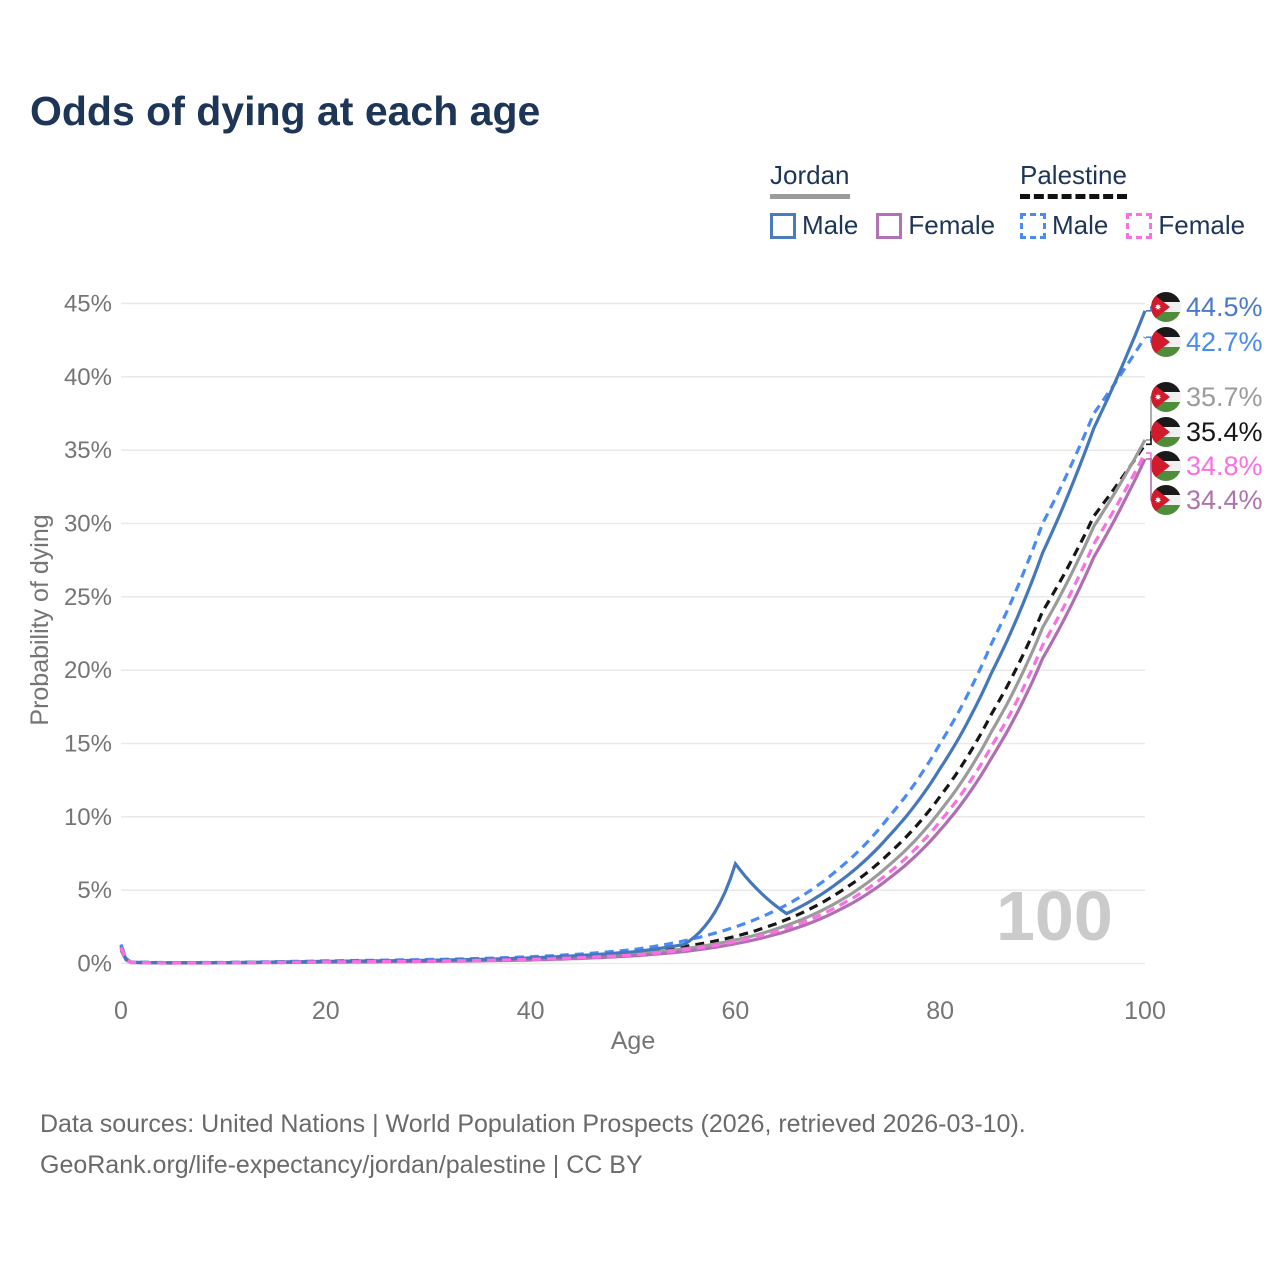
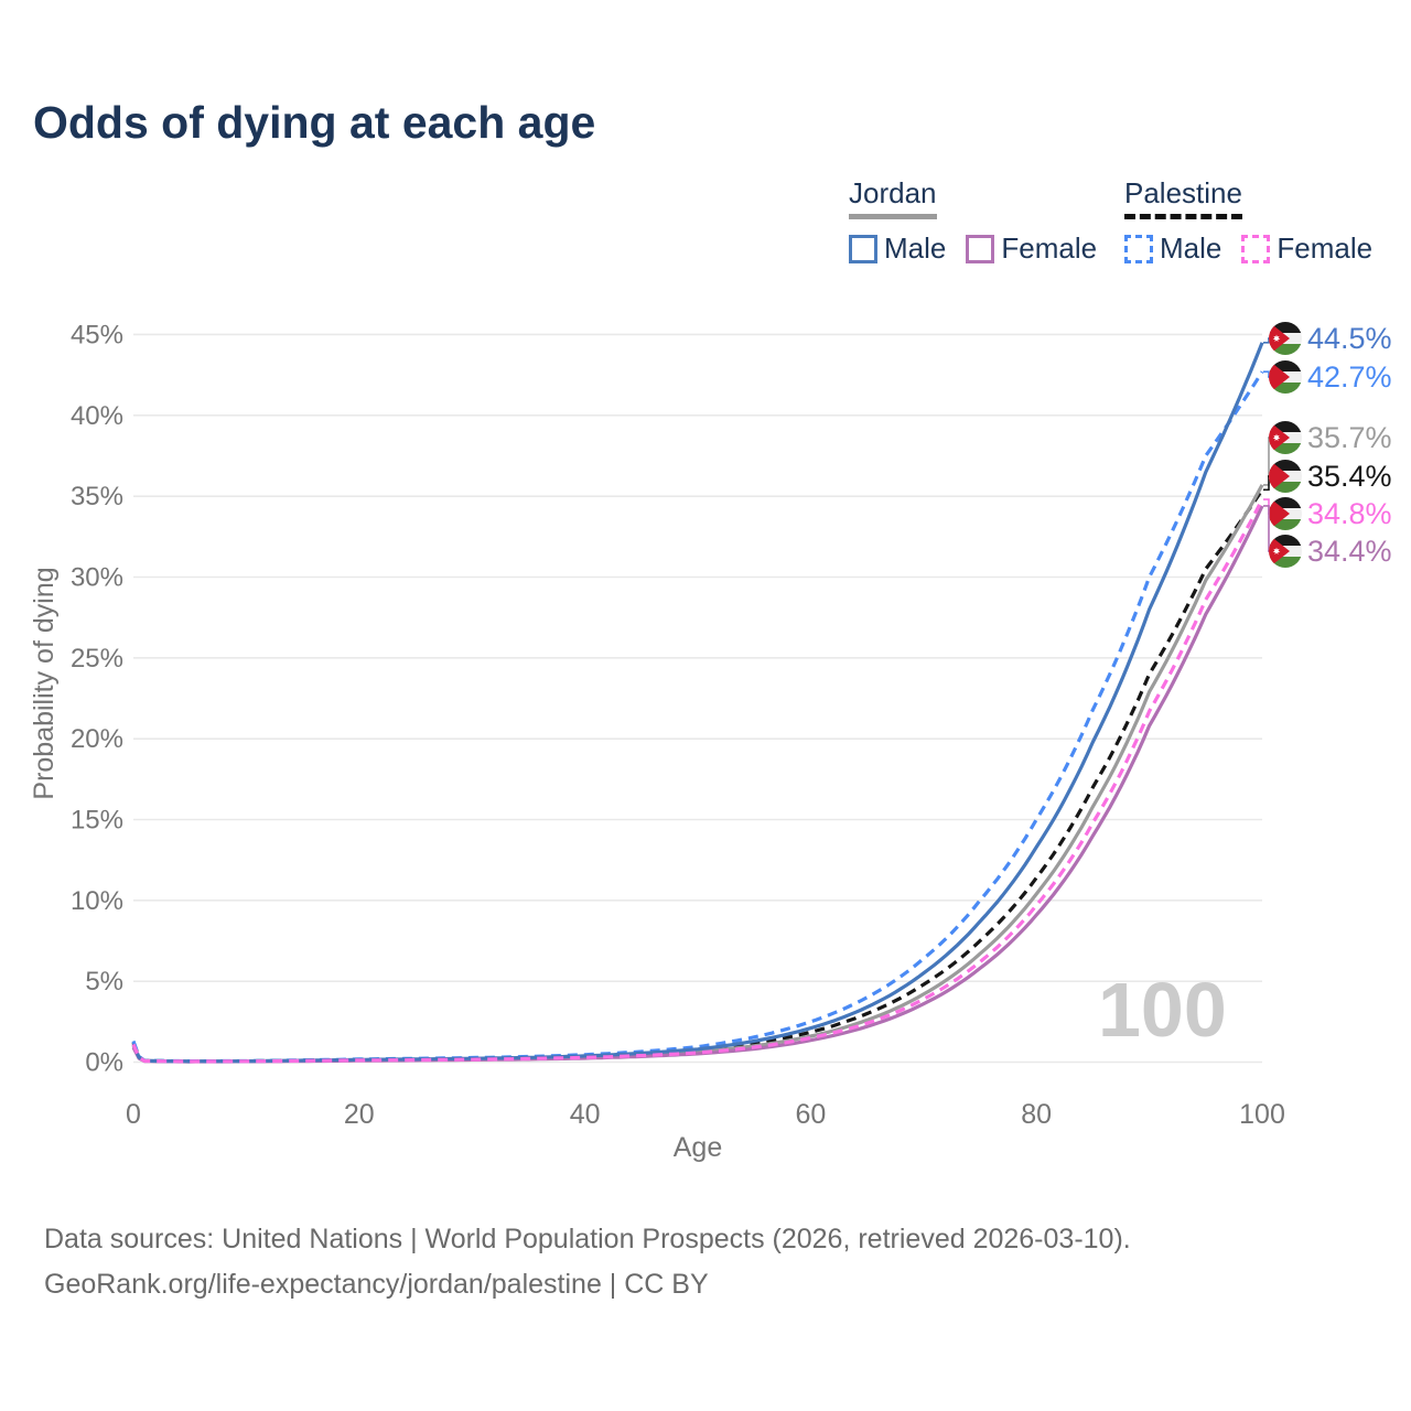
Jordan Male/60: 6.8% -> 2.1%
